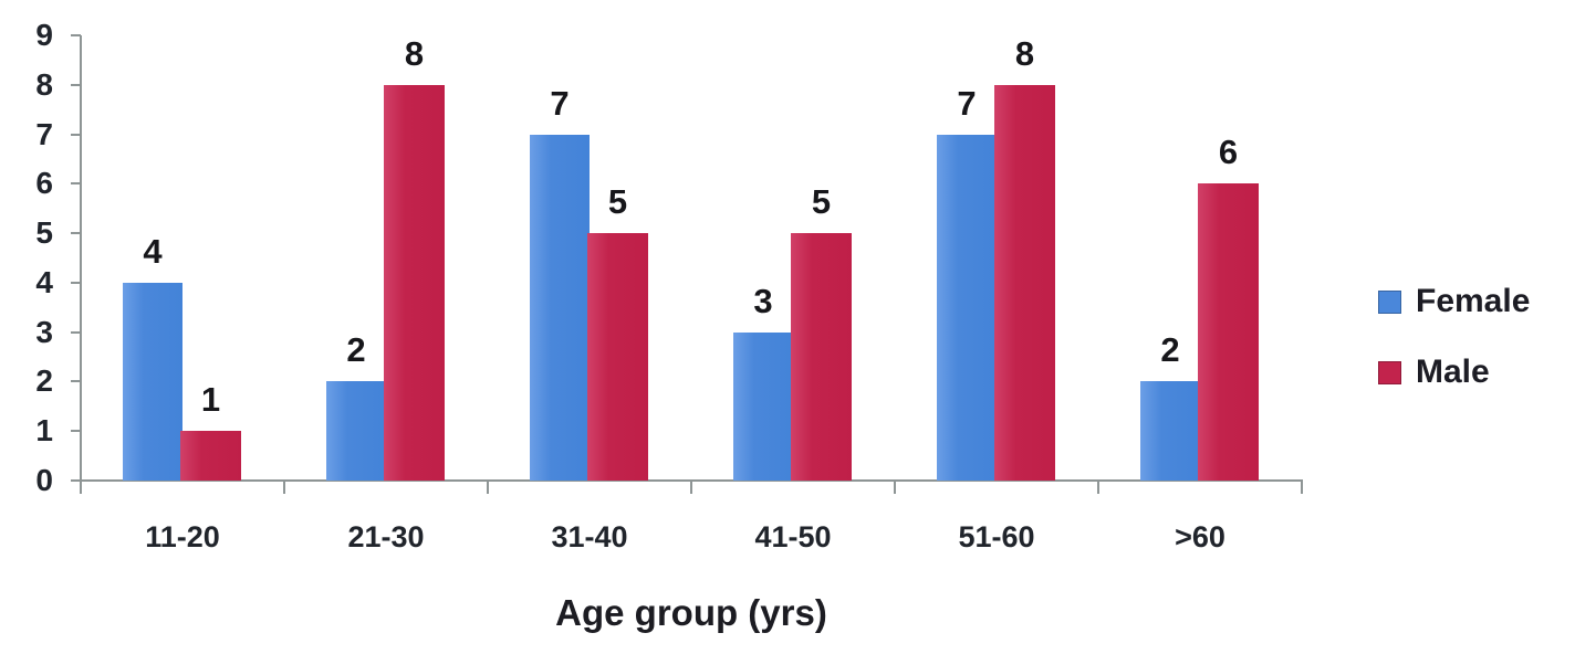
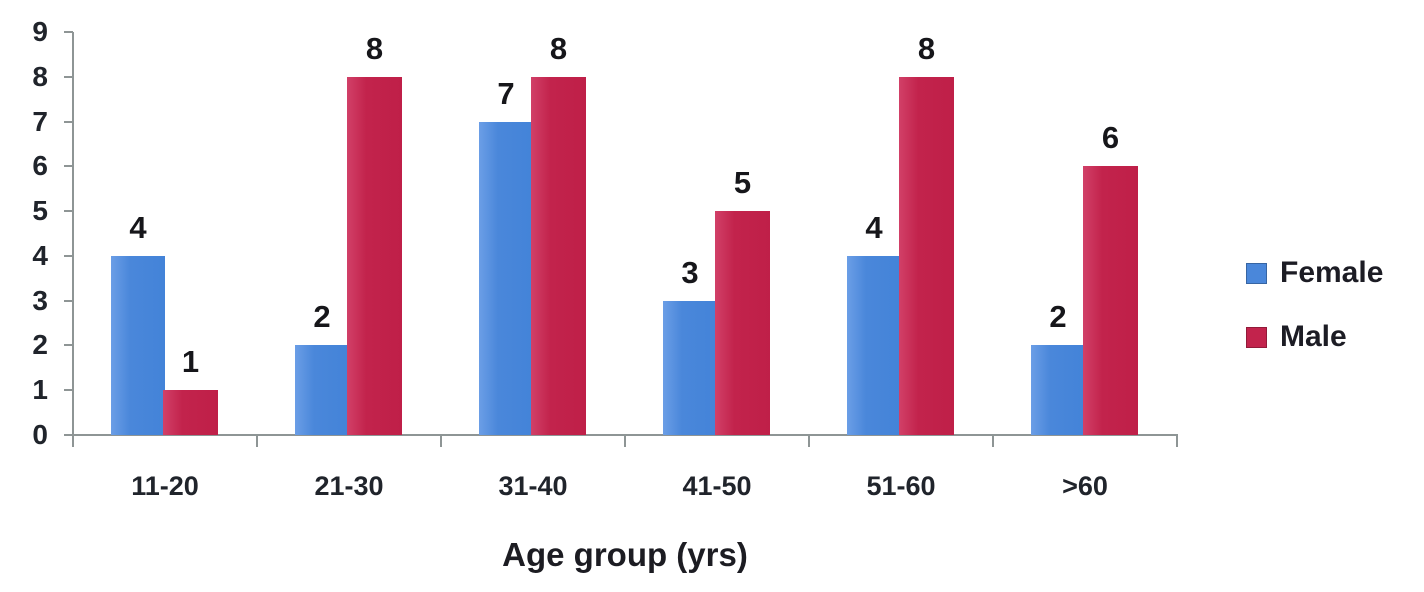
Male/31-40: 5 -> 8
Female/51-60: 7 -> 4
